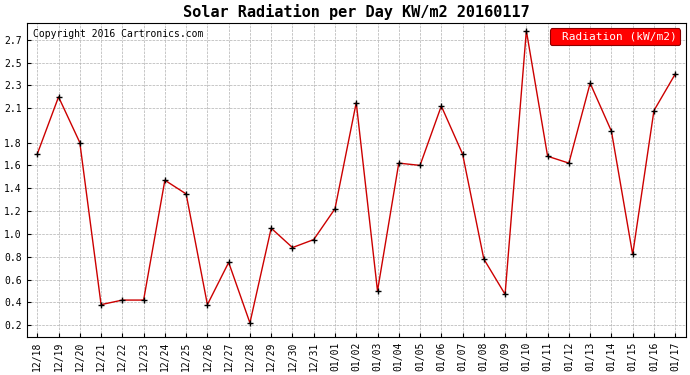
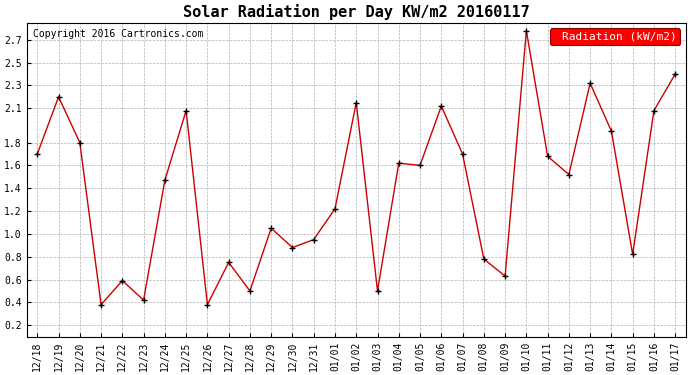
12/22: 0.42 -> 0.59
12/25: 1.35 -> 2.08
12/28: 0.22 -> 0.50
01/09: 0.47 -> 0.63
01/12: 1.62 -> 1.52
